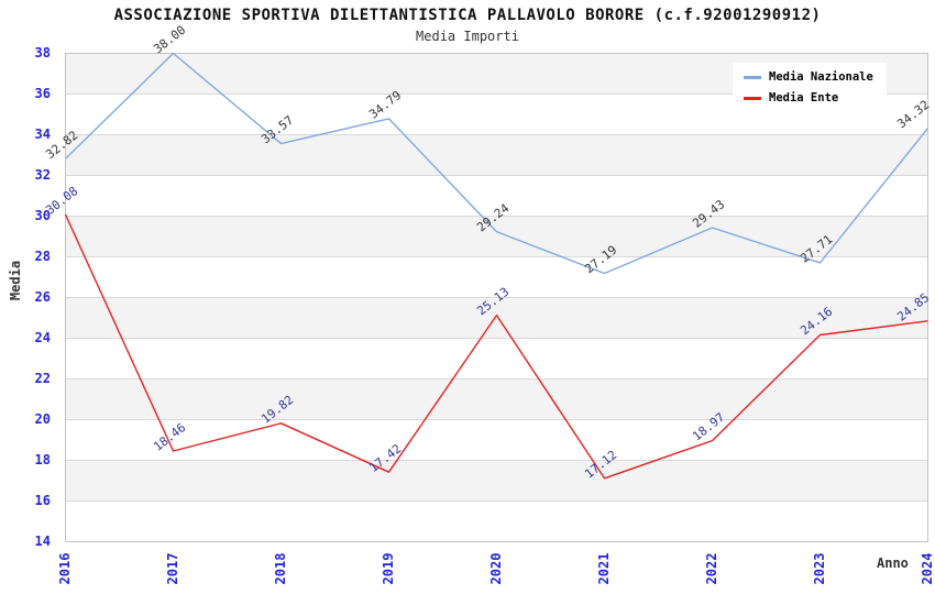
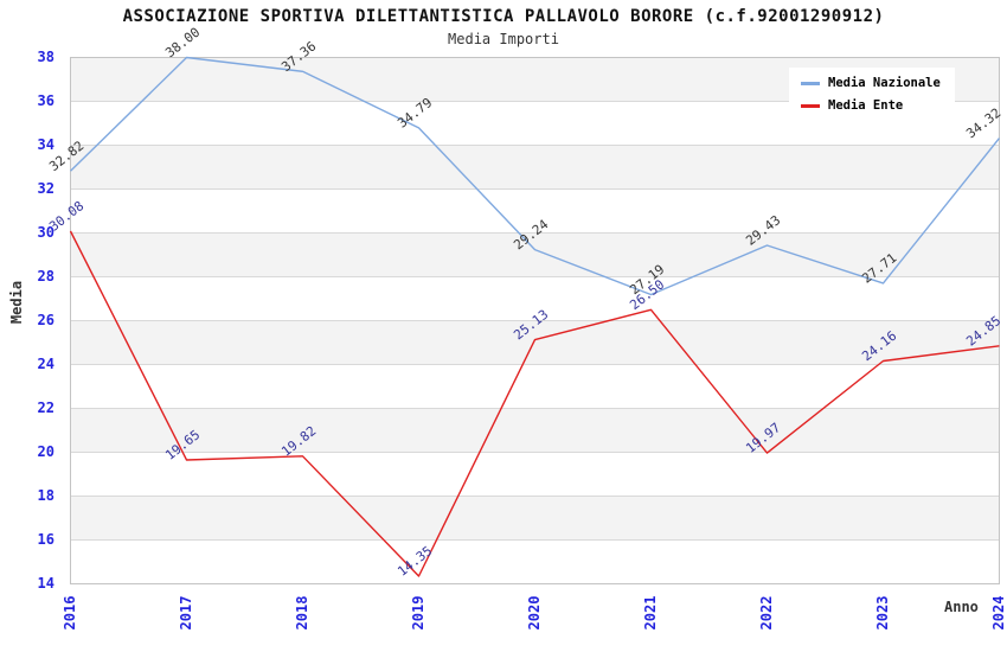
Media Ente/2017: 18.46 -> 19.65
Media Nazionale/2018: 33.57 -> 37.36
Media Ente/2019: 17.42 -> 14.35
Media Ente/2021: 17.12 -> 26.50
Media Ente/2022: 18.97 -> 19.97
